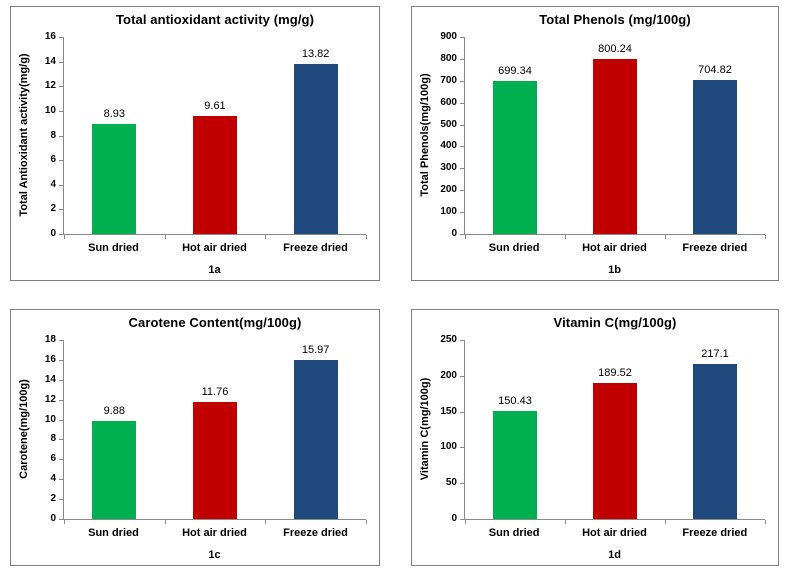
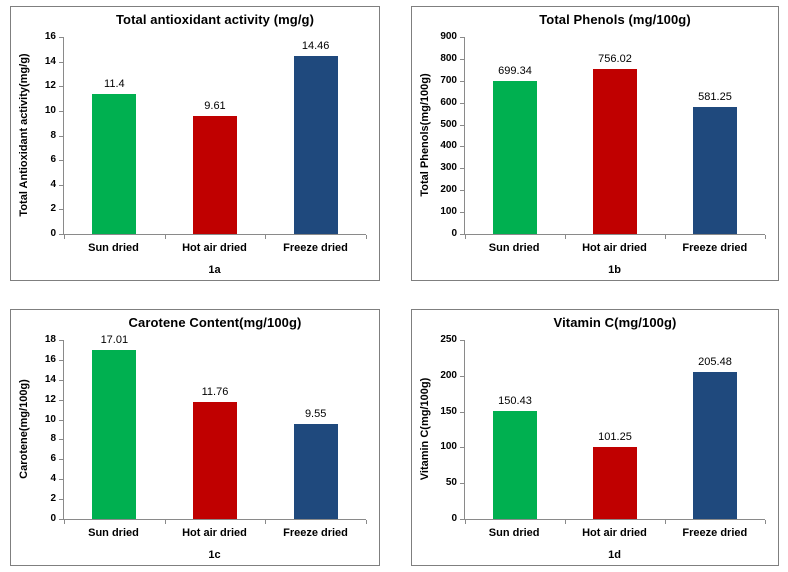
Total antioxidant activity (mg/g)/Sun dried: 8.93 -> 11.4
Total antioxidant activity (mg/g)/Freeze dried: 13.82 -> 14.46
Total Phenols (mg/100g)/Hot air dried: 800.24 -> 756.02
Total Phenols (mg/100g)/Freeze dried: 704.82 -> 581.25
Carotene Content(mg/100g)/Sun dried: 9.88 -> 17.01
Carotene Content(mg/100g)/Freeze dried: 15.97 -> 9.55
Vitamin C(mg/100g)/Hot air dried: 189.52 -> 101.25
Vitamin C(mg/100g)/Freeze dried: 217.1 -> 205.48
